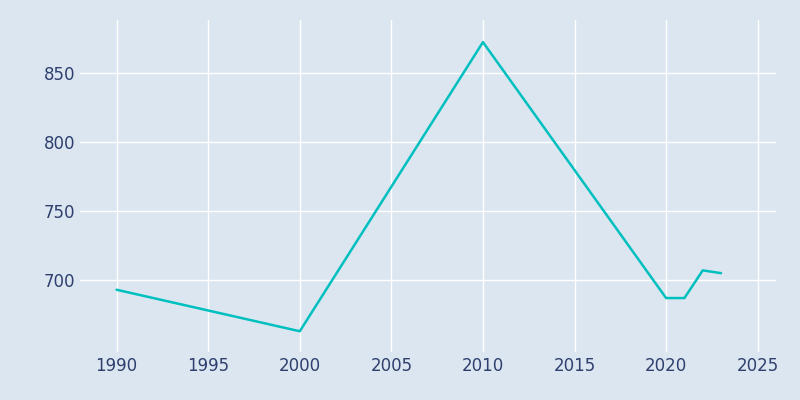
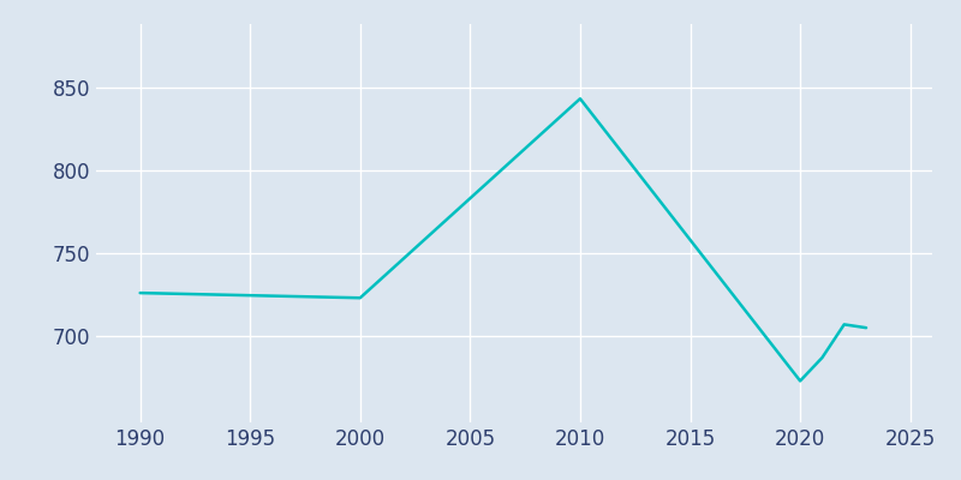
1990: 693 -> 726
2000: 663 -> 723
2010: 872 -> 843
2020: 687 -> 673
